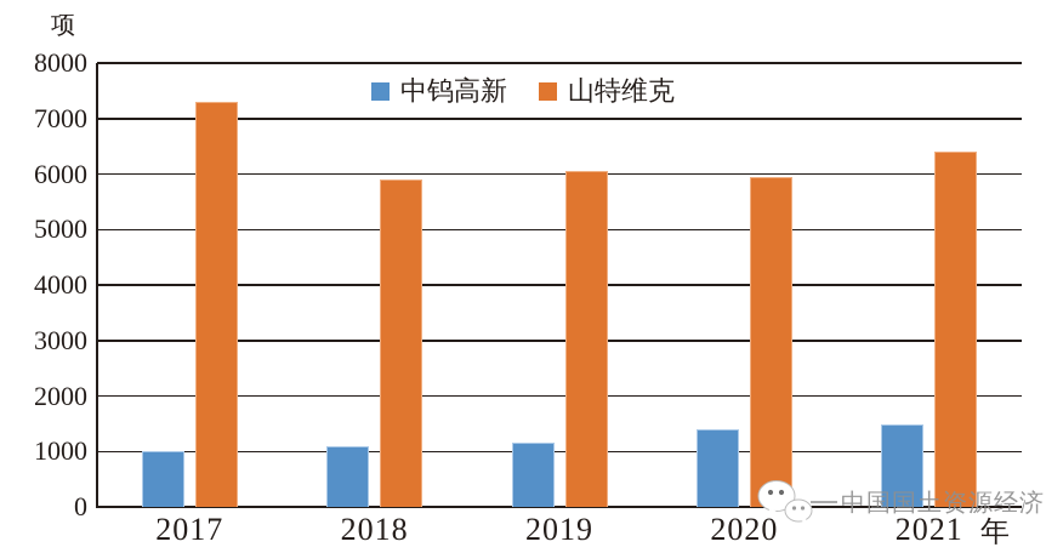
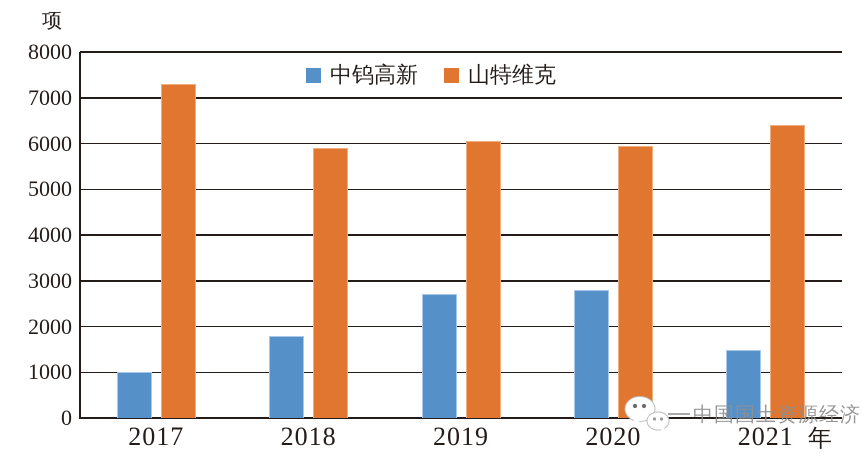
中钨高新/2018: 1100 -> 1800
中钨高新/2019: 1200 -> 2700
中钨高新/2020: 1400 -> 2800
